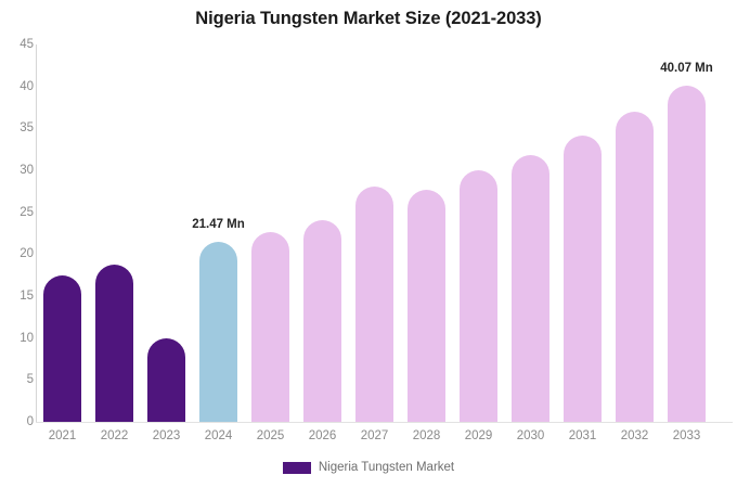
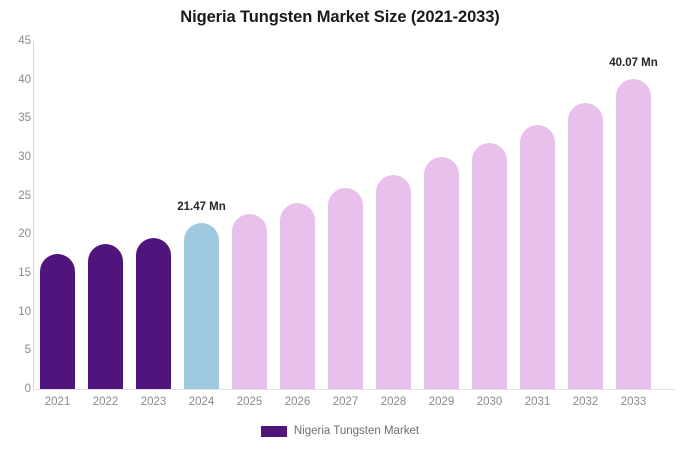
2023: 10 -> 20
2027: 28 -> 26
